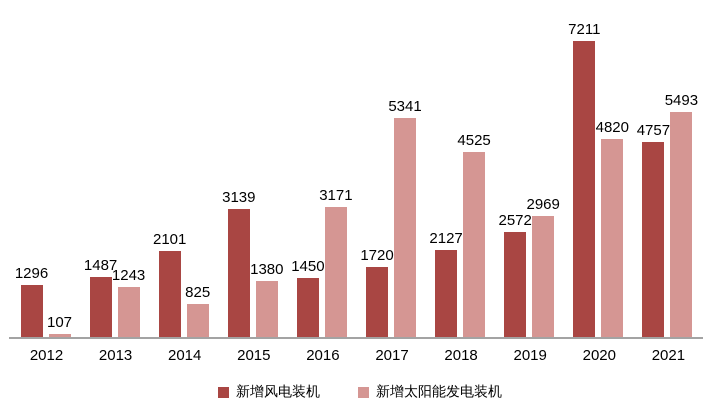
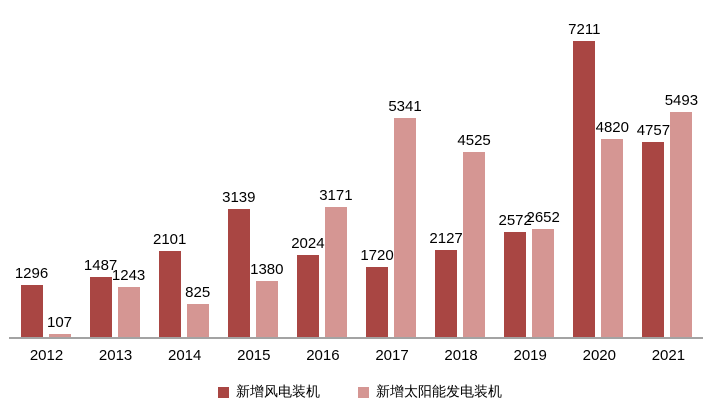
新增风电装机/2016: 1450 -> 2024
新增太阳能发电装机/2019: 2969 -> 2652
